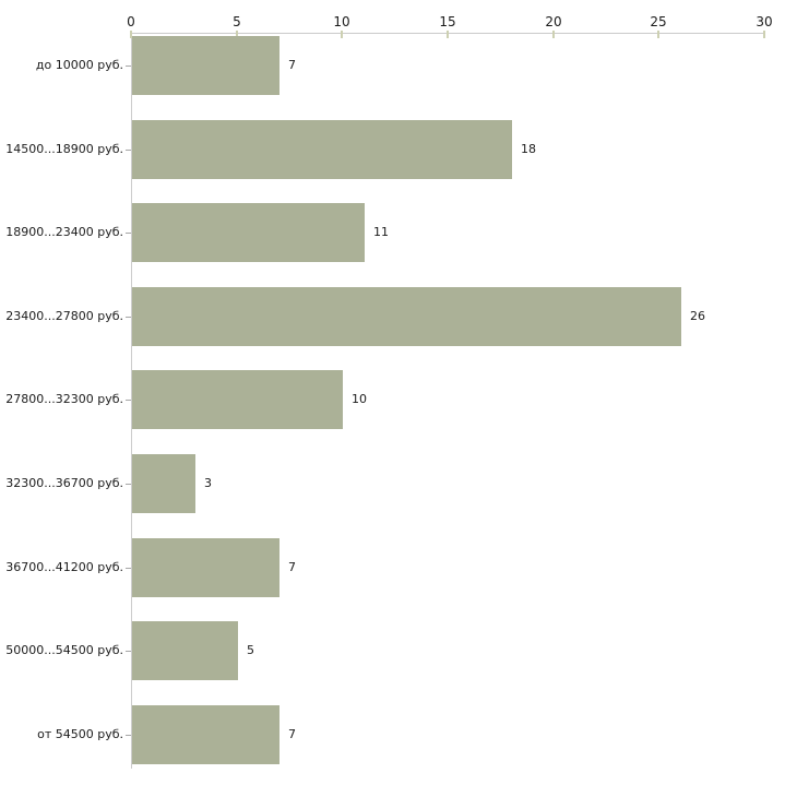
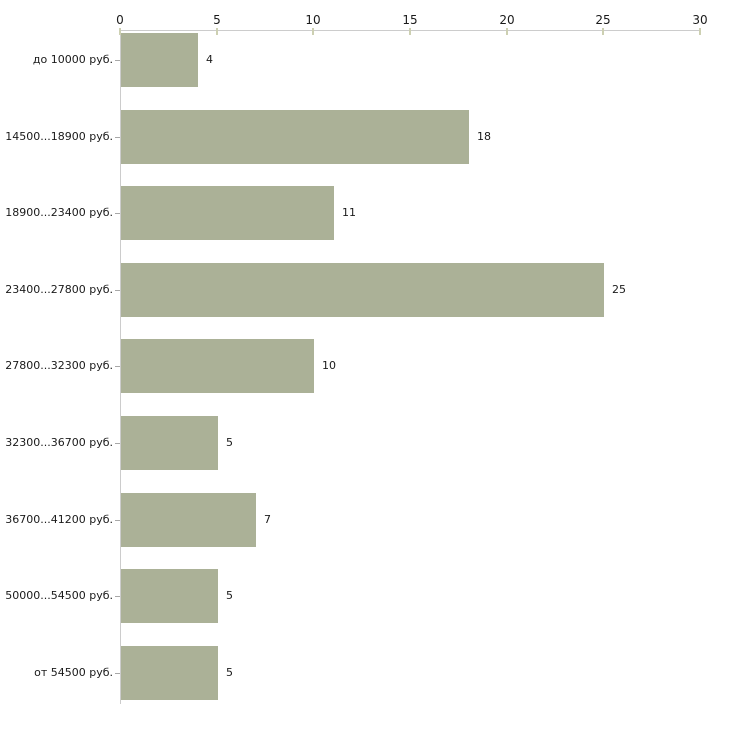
до 10000 руб.: 7 -> 4
23400...27800 руб.: 26 -> 25
32300...36700 руб.: 3 -> 5
от 54500 руб.: 7 -> 5
